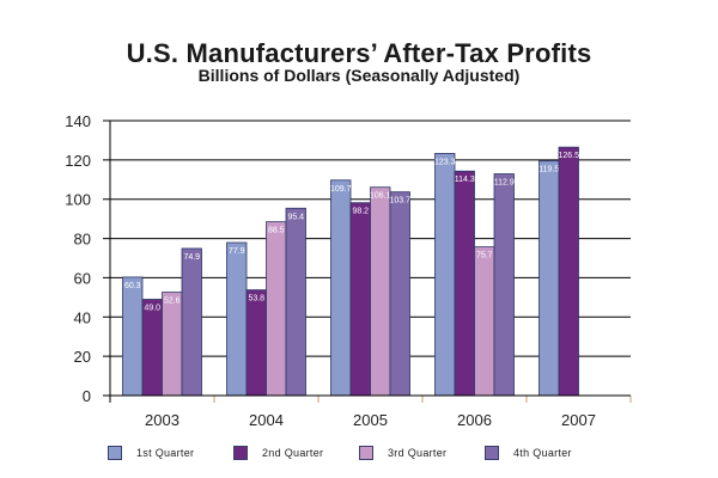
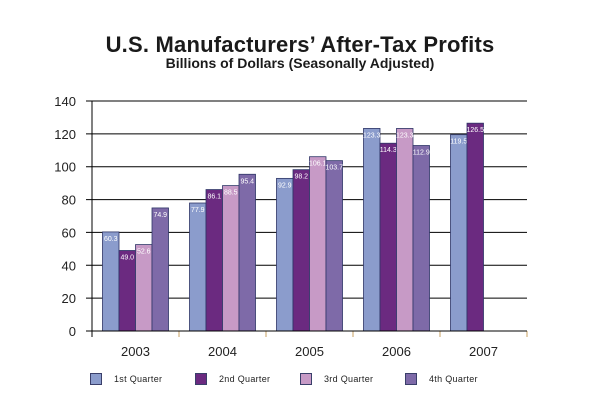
2nd Quarter/2004: 53.8 -> 86.1
1st Quarter/2005: 109.7 -> 92.9
3rd Quarter/2006: 75.7 -> 123.3
